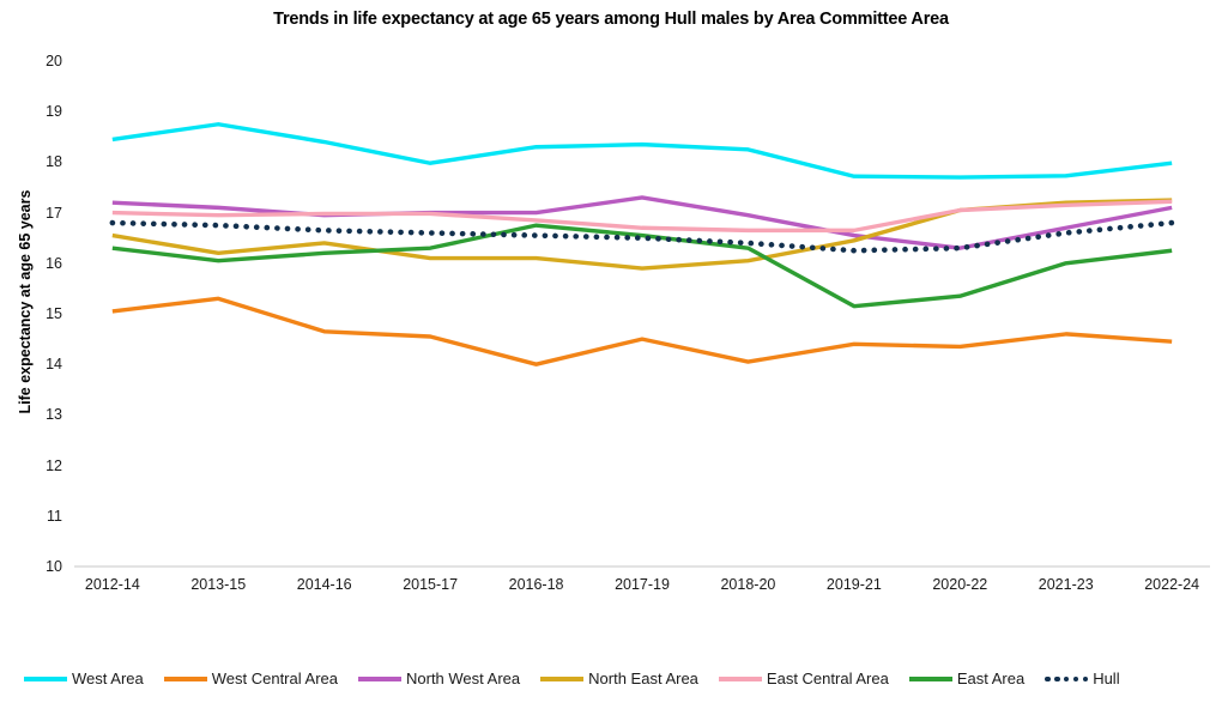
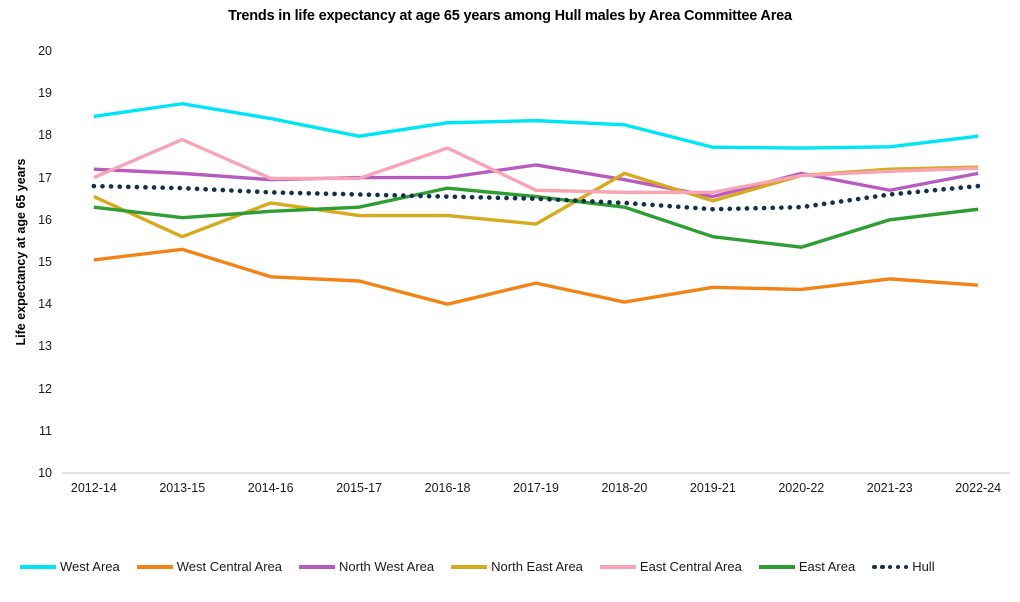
North East Area/2013-15: 16.2 -> 15.6
East Central Area/2013-15: 16.9 -> 17.9
East Central Area/2016-18: 16.9 -> 17.7
North East Area/2018-20: 16.1 -> 17.1
East Area/2019-21: 15.2 -> 15.6
North West Area/2020-22: 16.3 -> 17.1
